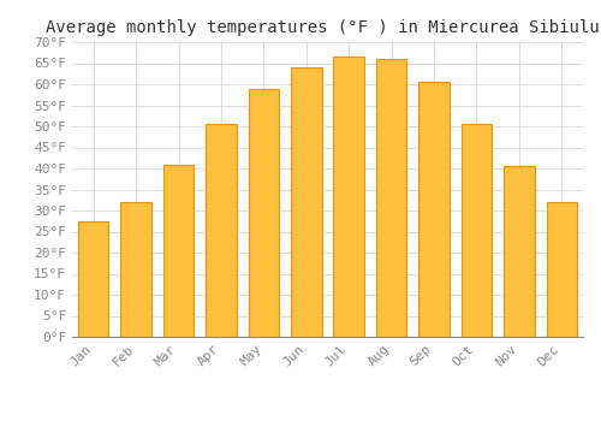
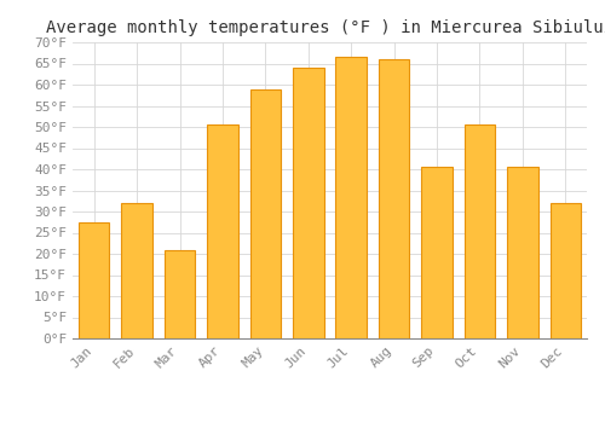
Mar: 41.0°F -> 21.0°F
Sep: 60.5°F -> 40.5°F
